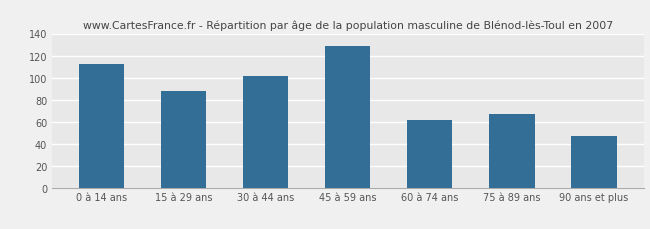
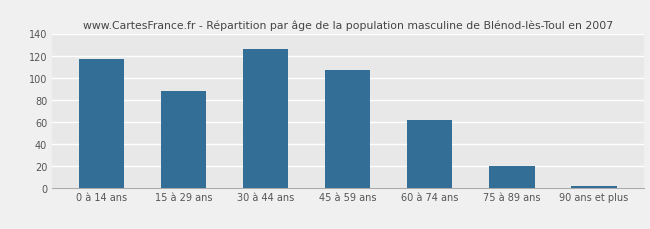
0 à 14 ans: 112 -> 117
30 à 44 ans: 101 -> 126
45 à 59 ans: 129 -> 107
75 à 89 ans: 67 -> 20
90 ans et plus: 47 -> 1
